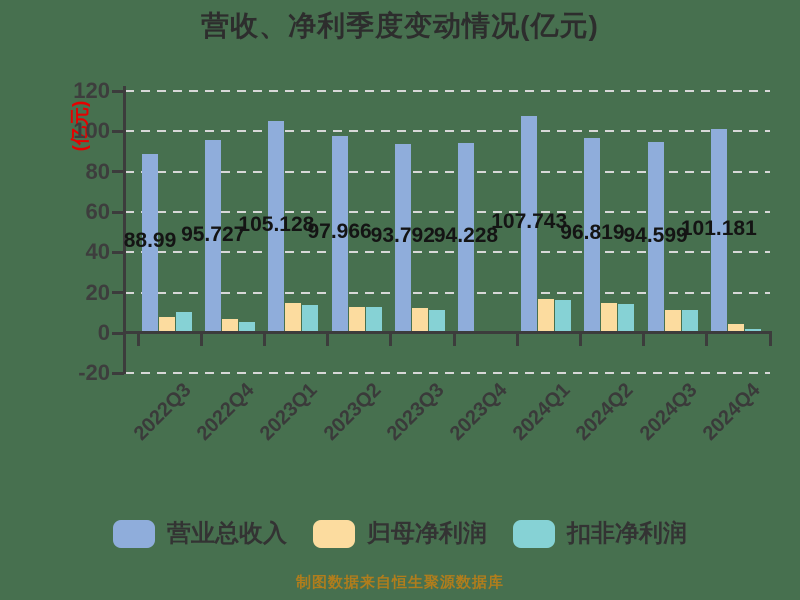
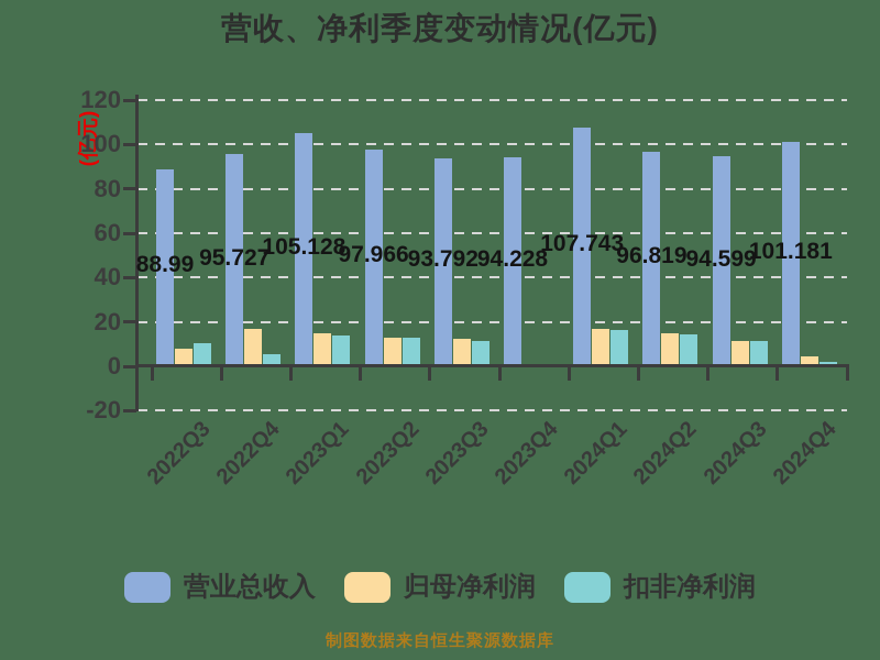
归母净利润/2022Q4: 7 -> 17
